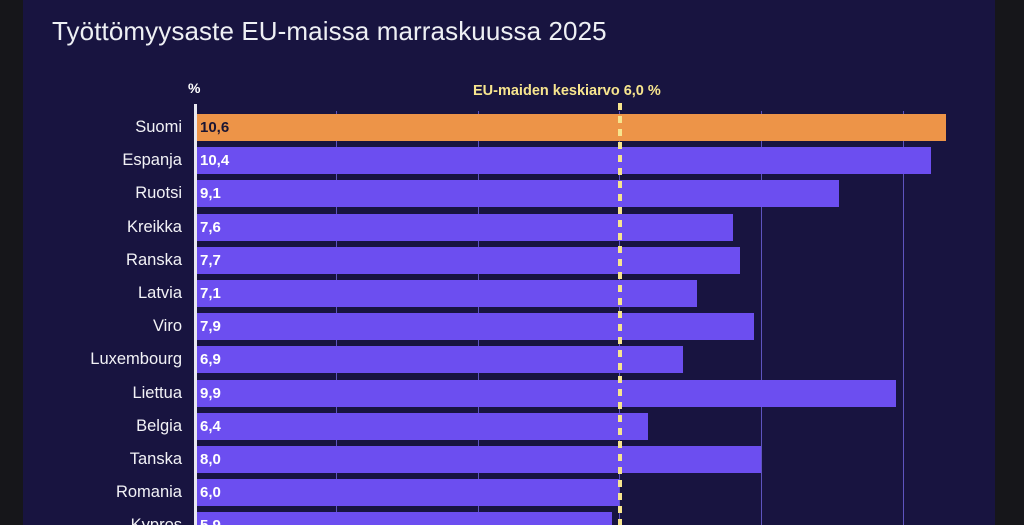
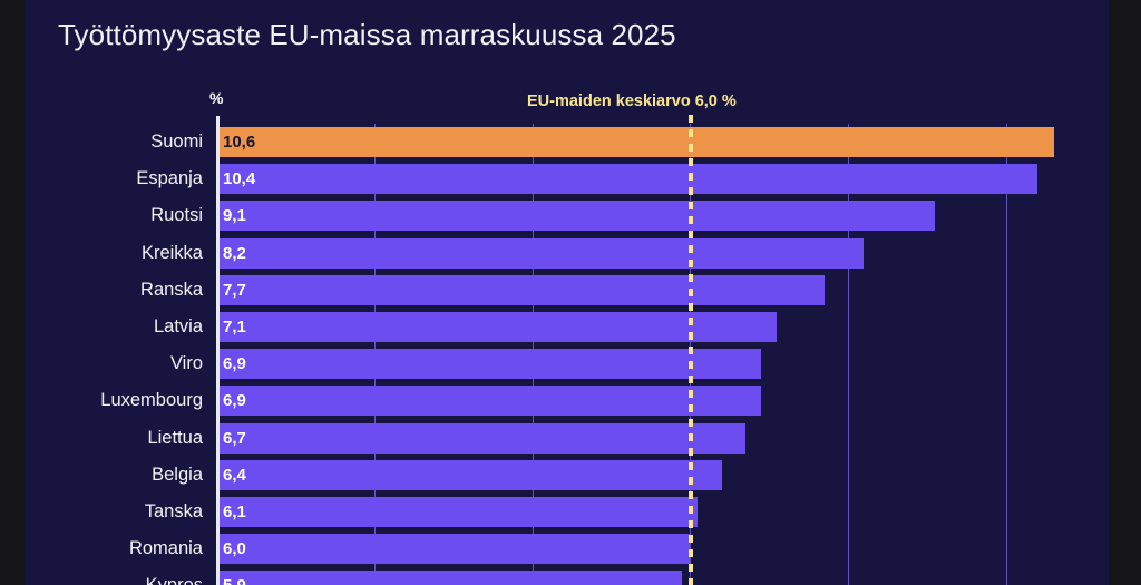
Kreikka: 7,6 -> 8,2
Viro: 7,9 -> 6,9
Liettua: 9,9 -> 6,7
Tanska: 8,0 -> 6,1
